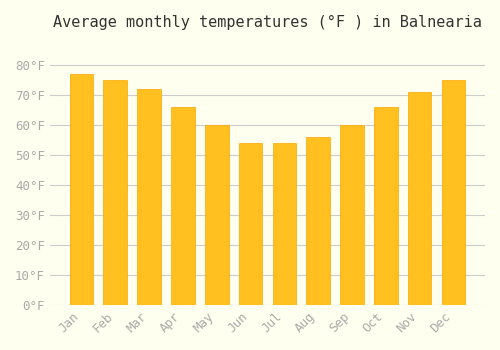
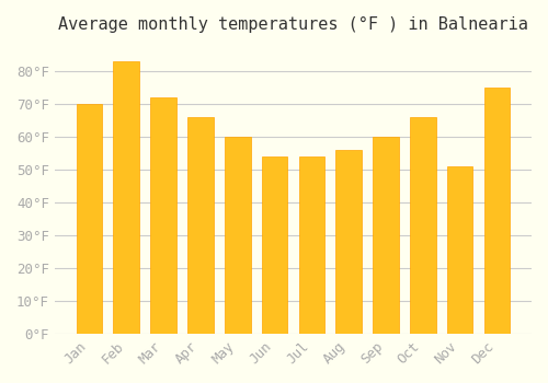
Jan: 77°F -> 70°F
Feb: 75°F -> 83°F
Nov: 71°F -> 51°F
